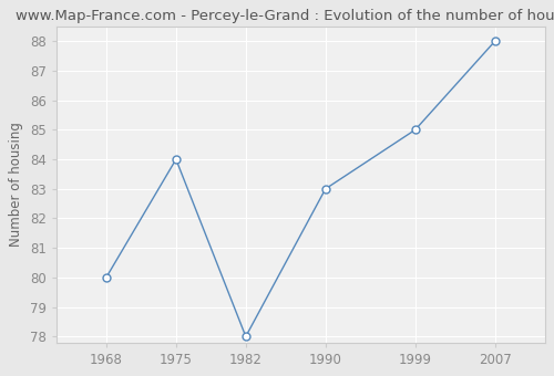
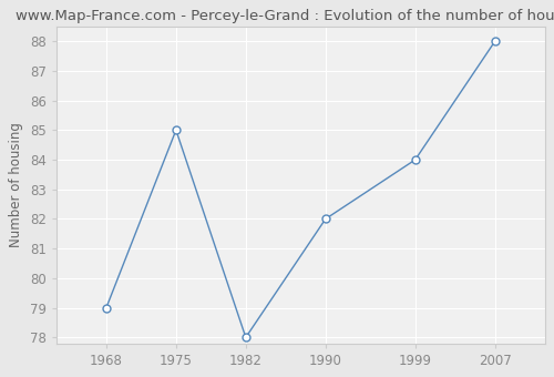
1968: 80 -> 79
1975: 84 -> 85
1990: 83 -> 82
1999: 85 -> 84
